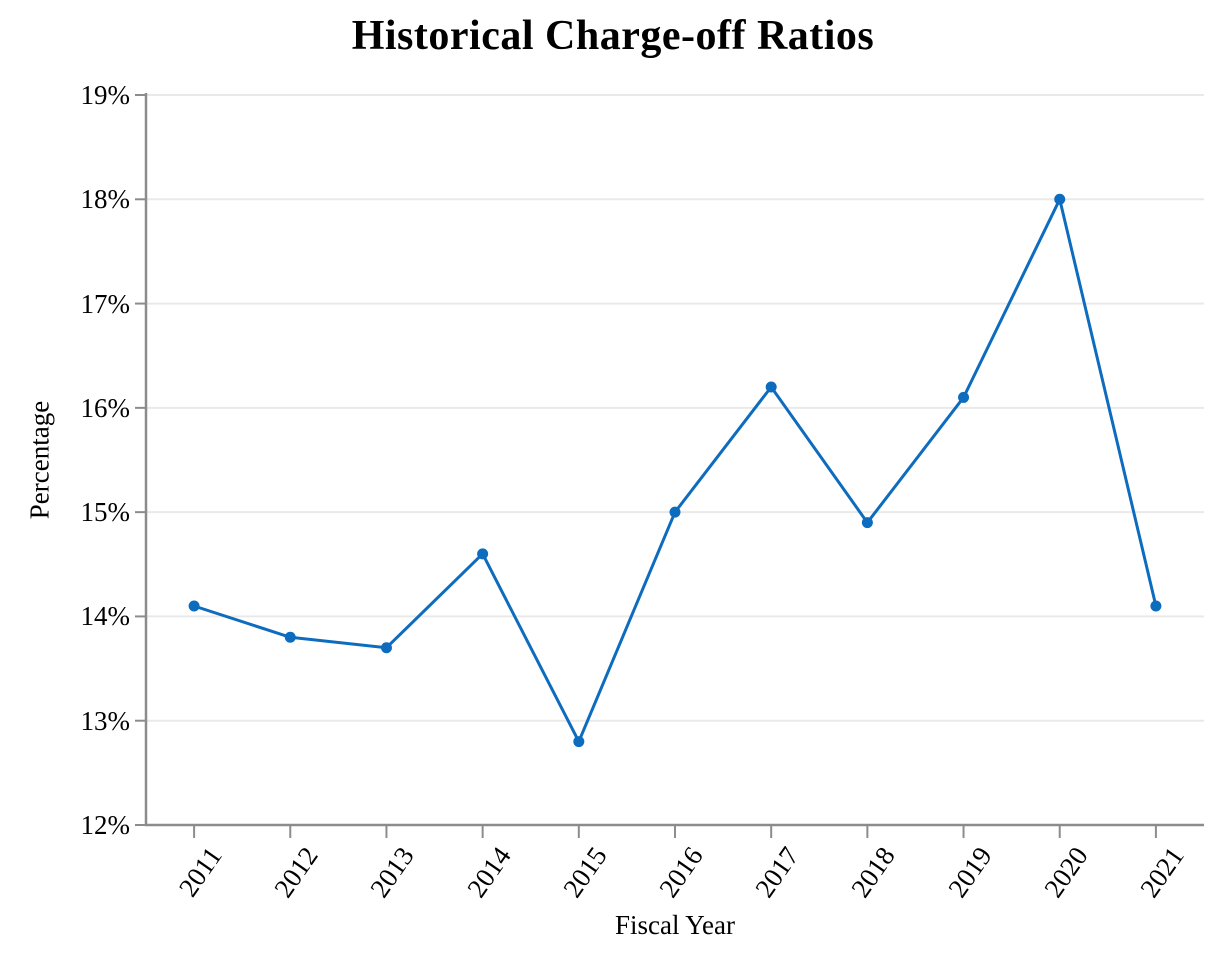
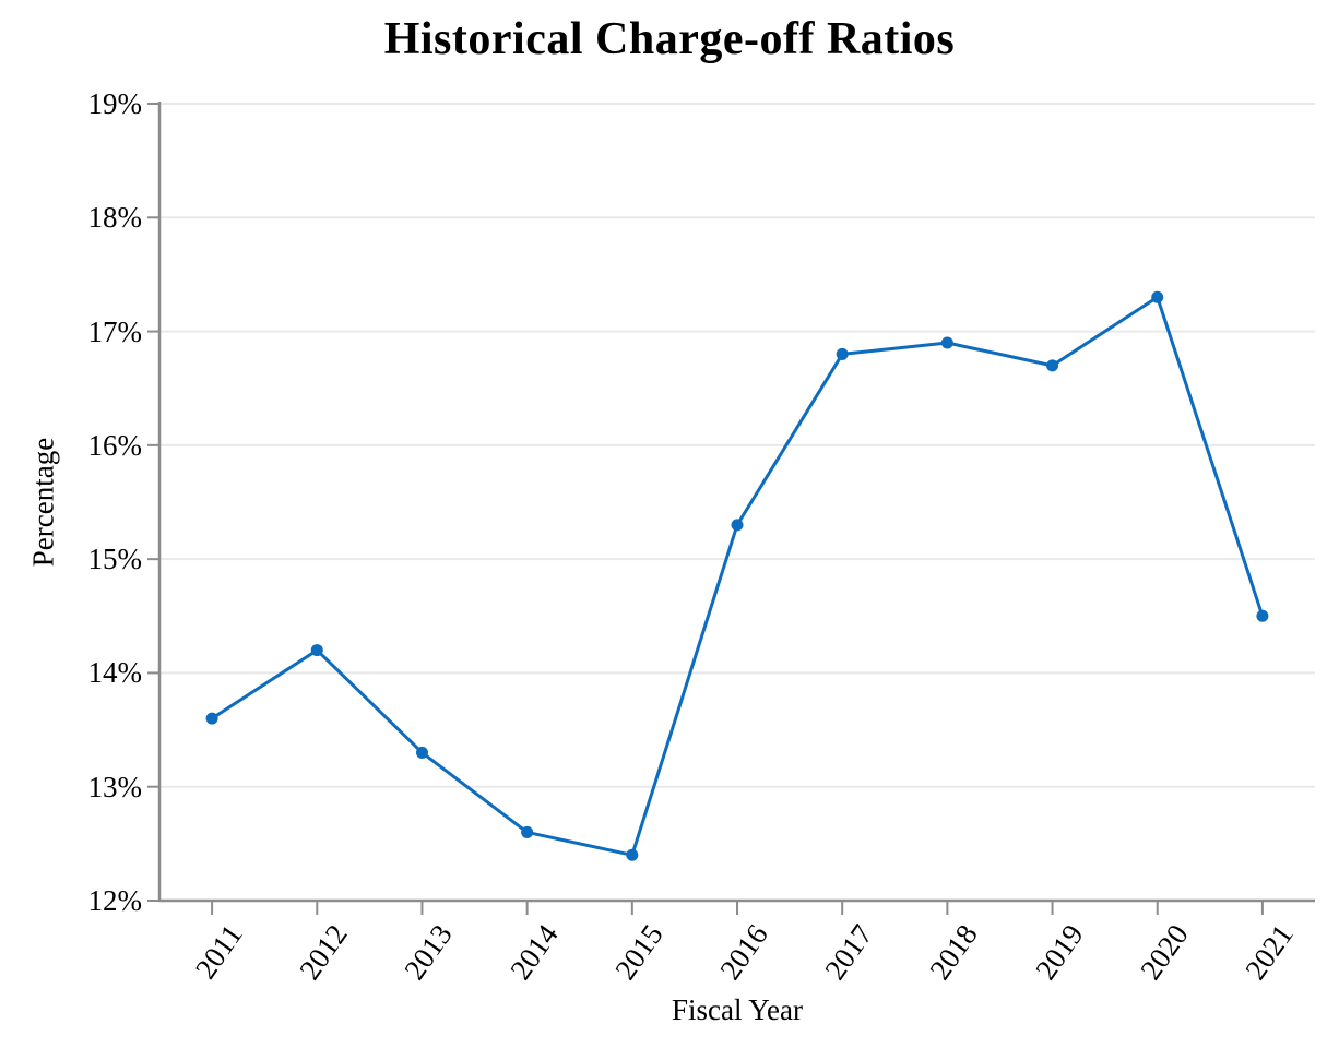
2011: 14.1% -> 13.6%
2012: 13.8% -> 14.2%
2013: 13.7% -> 13.3%
2014: 14.6% -> 12.6%
2015: 12.8% -> 12.4%
2016: 15.0% -> 15.3%
2017: 16.2% -> 16.8%
2018: 14.9% -> 16.9%
2019: 16.1% -> 16.7%
2020: 18.0% -> 17.3%
2021: 14.1% -> 14.5%
